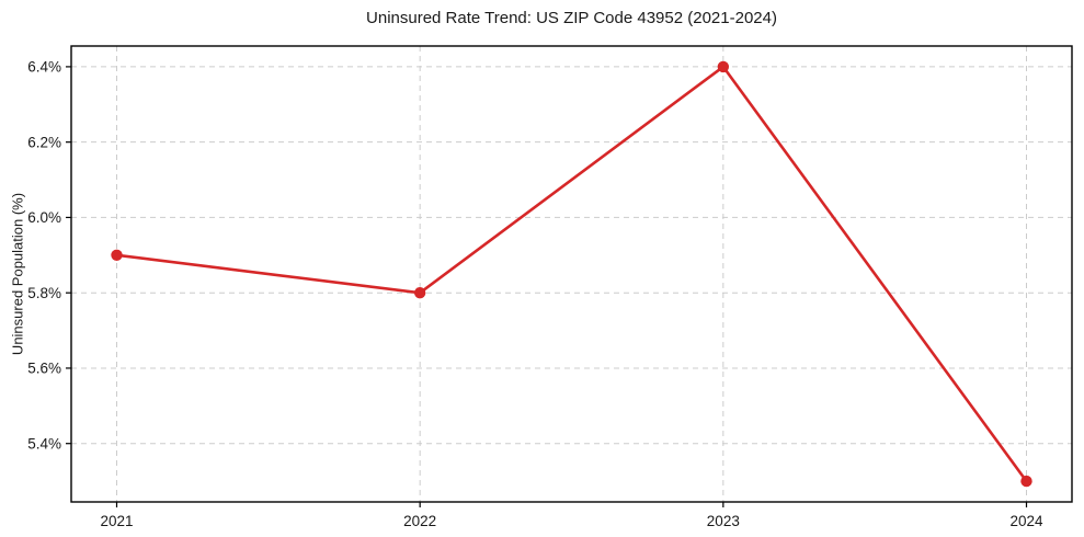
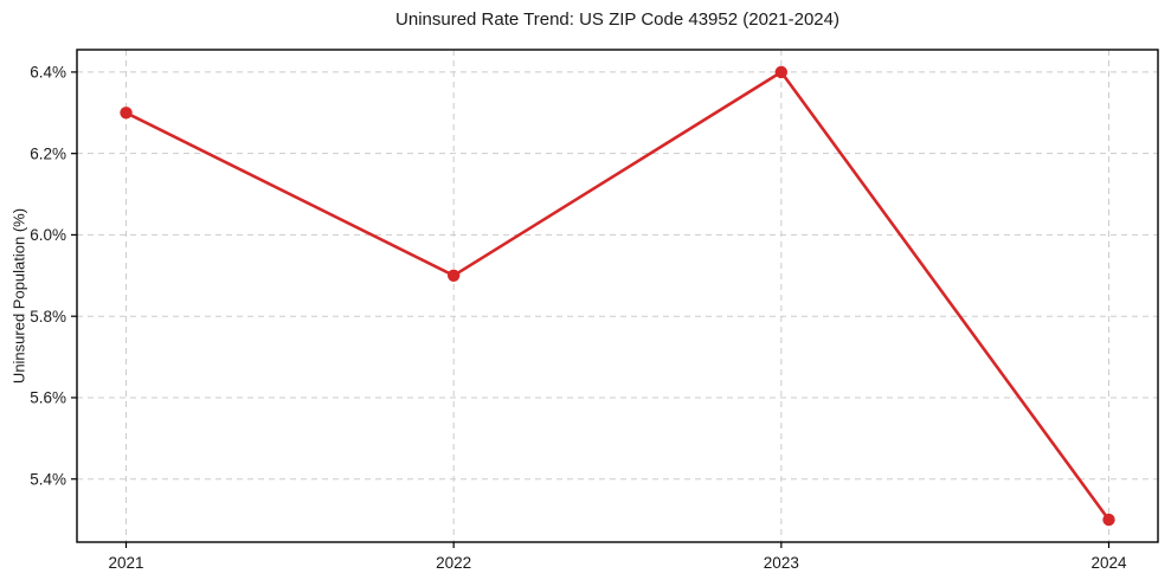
2021: 5.9% -> 6.3%
2022: 5.8% -> 5.9%
